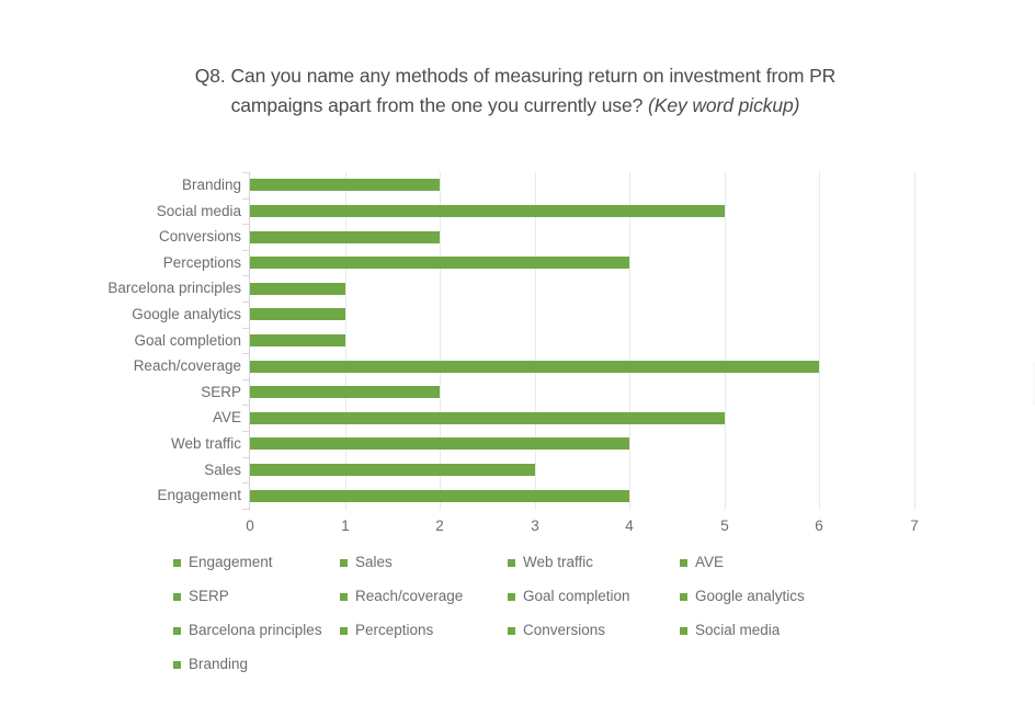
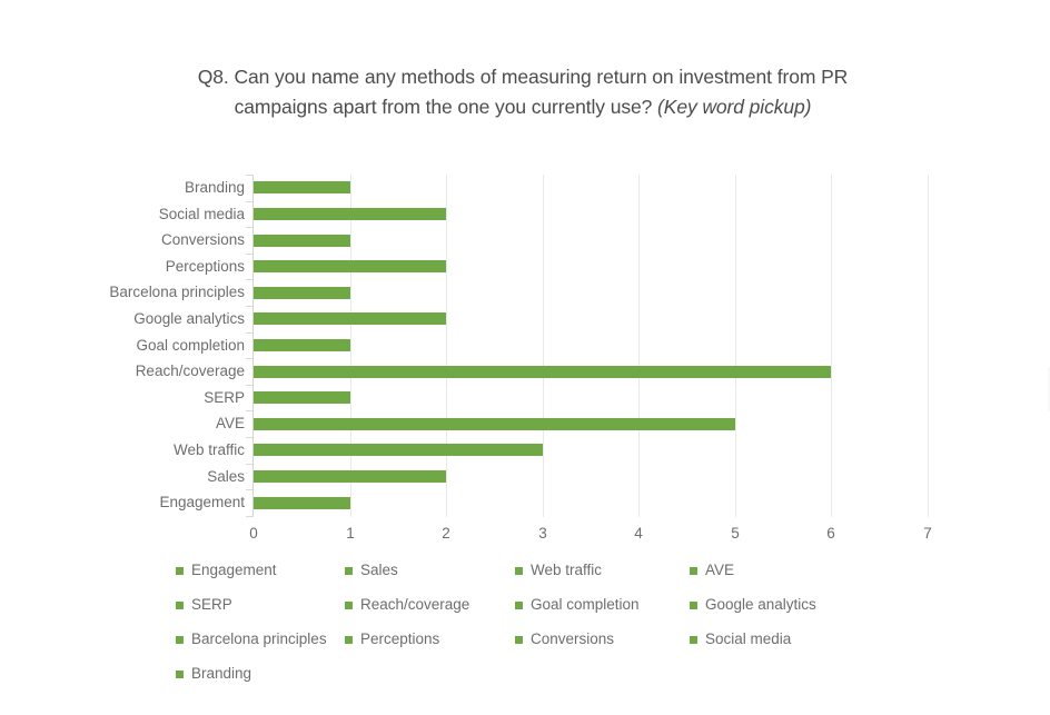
Branding: 2 -> 1
Social media: 5 -> 2
Conversions: 2 -> 1
Perceptions: 4 -> 2
Google analytics: 1 -> 2
SERP: 2 -> 1
Web traffic: 4 -> 3
Sales: 3 -> 2
Engagement: 4 -> 1
